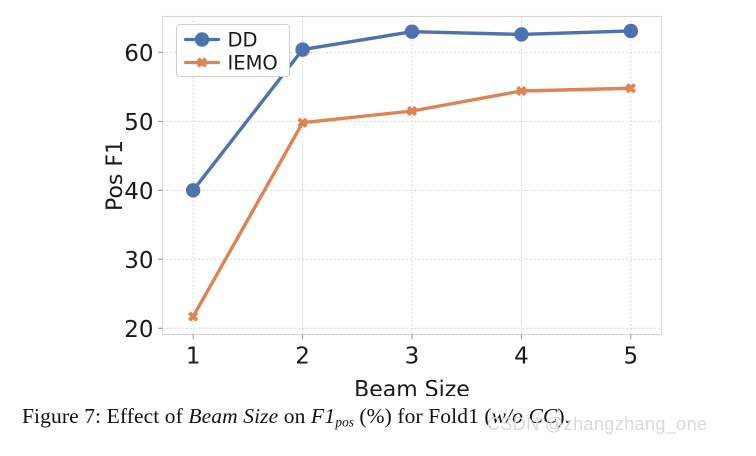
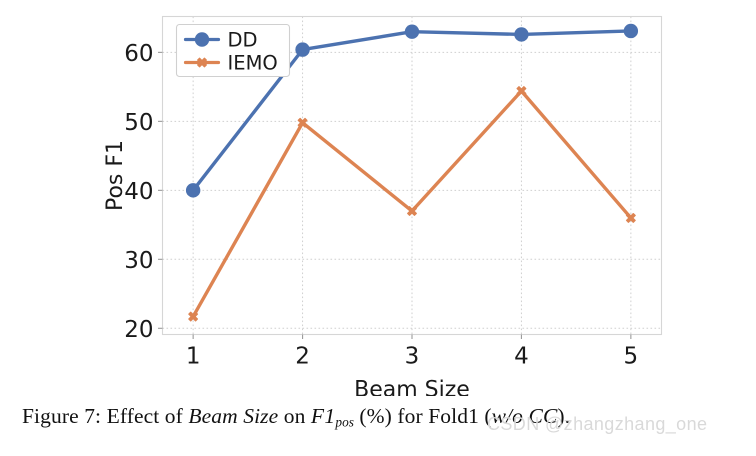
IEMO/3: 52 -> 37
IEMO/5: 55 -> 36
